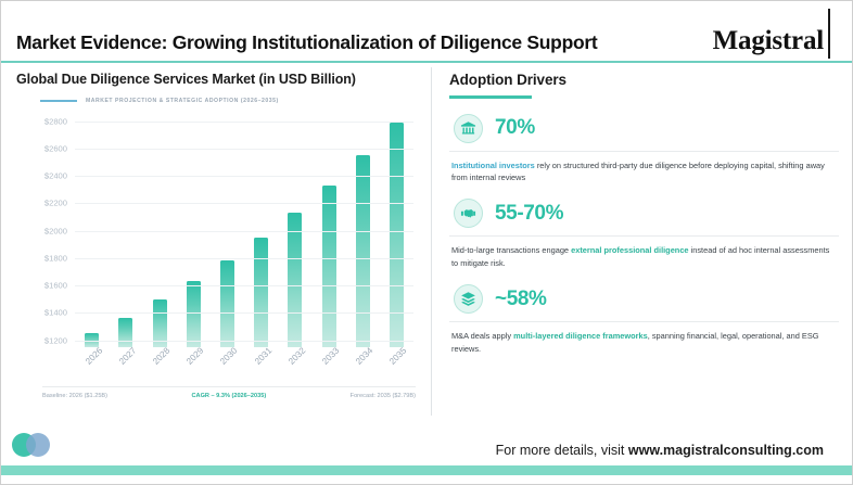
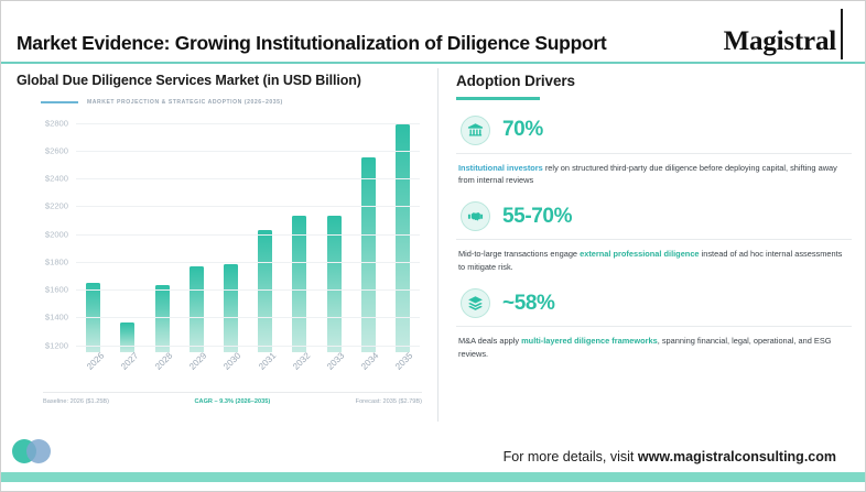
2026: $1250 -> $1650
2028: $1500 -> $1630
2029: $1630 -> $1770
2031: $1950 -> $2030
2033: $2330 -> $2130
